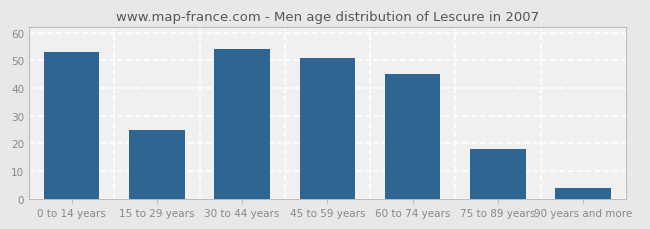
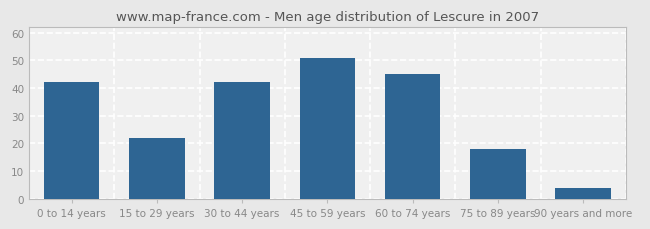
0 to 14 years: 53 -> 42
15 to 29 years: 25 -> 22
30 to 44 years: 54 -> 42
